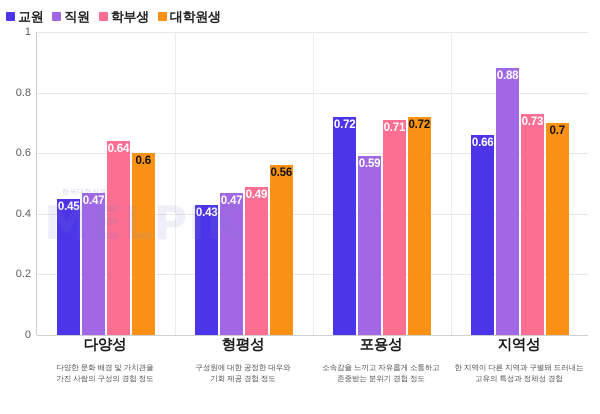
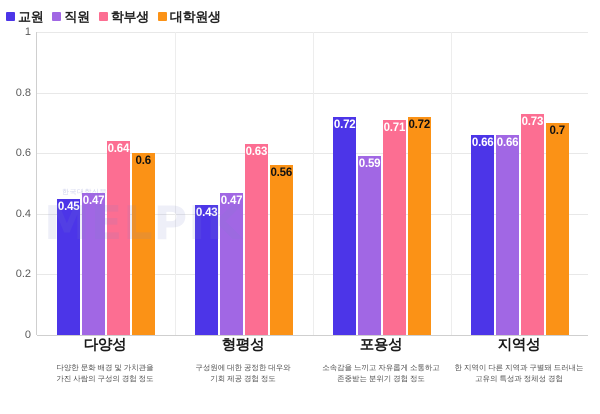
학부생/형평성: 0.49 -> 0.63
직원/지역성: 0.88 -> 0.66
